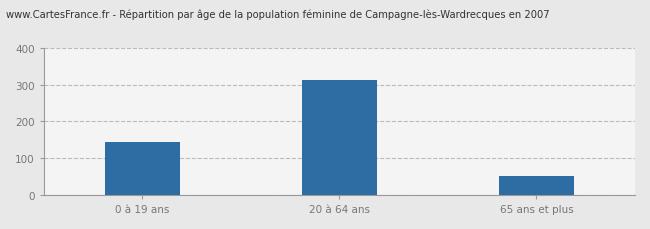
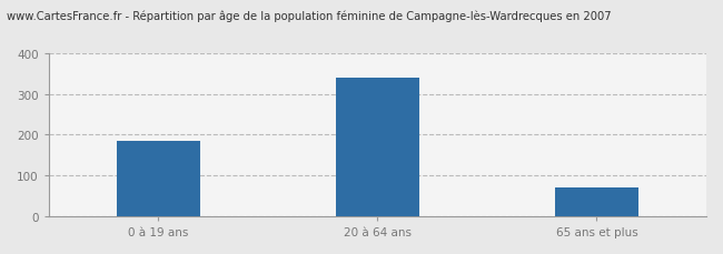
0 à 19 ans: 143 -> 185
20 à 64 ans: 313 -> 340
65 ans et plus: 51 -> 70
